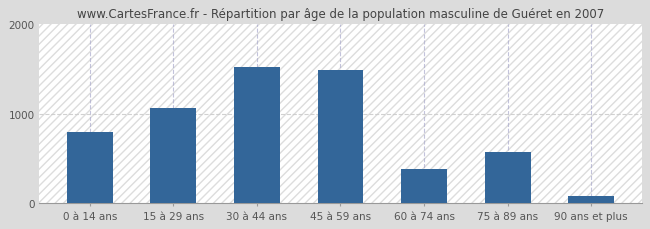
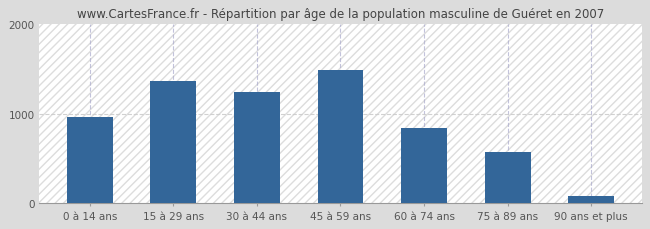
0 à 14 ans: 800 -> 960
15 à 29 ans: 1060 -> 1370
30 à 44 ans: 1520 -> 1240
60 à 74 ans: 380 -> 840
